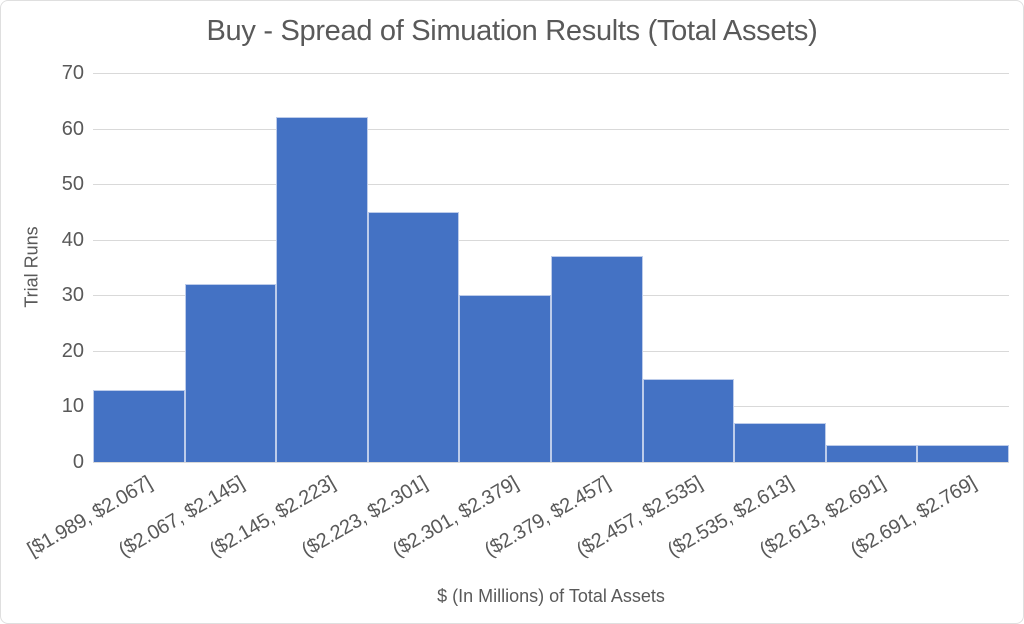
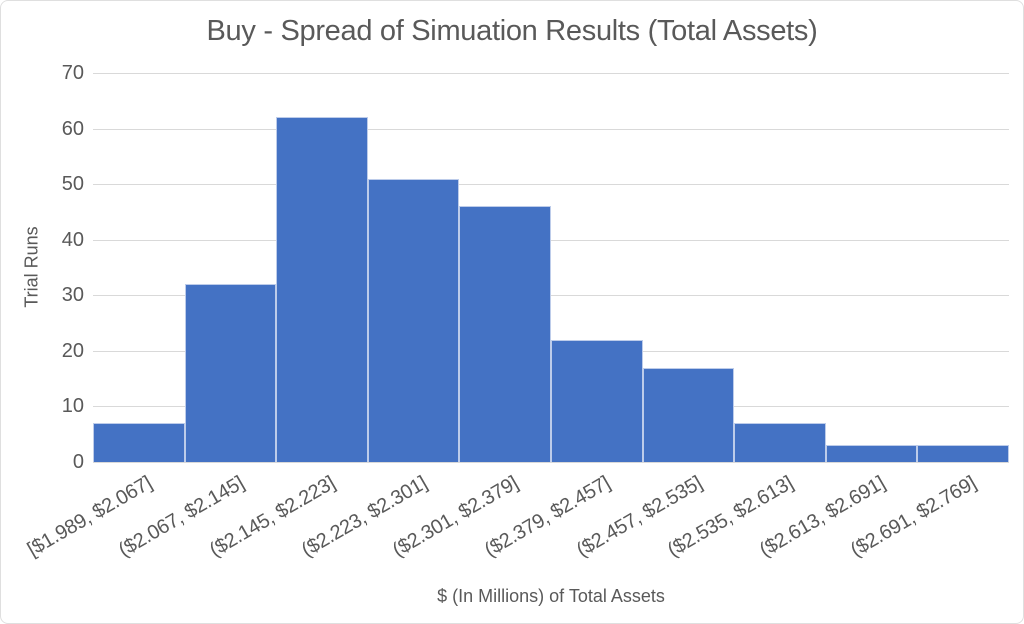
[$1.989, $2.067]: 13 -> 7
($2.223, $2.301]: 45 -> 51
($2.301, $2.379]: 30 -> 46
($2.379, $2.457]: 37 -> 22
($2.457, $2.535]: 15 -> 17
